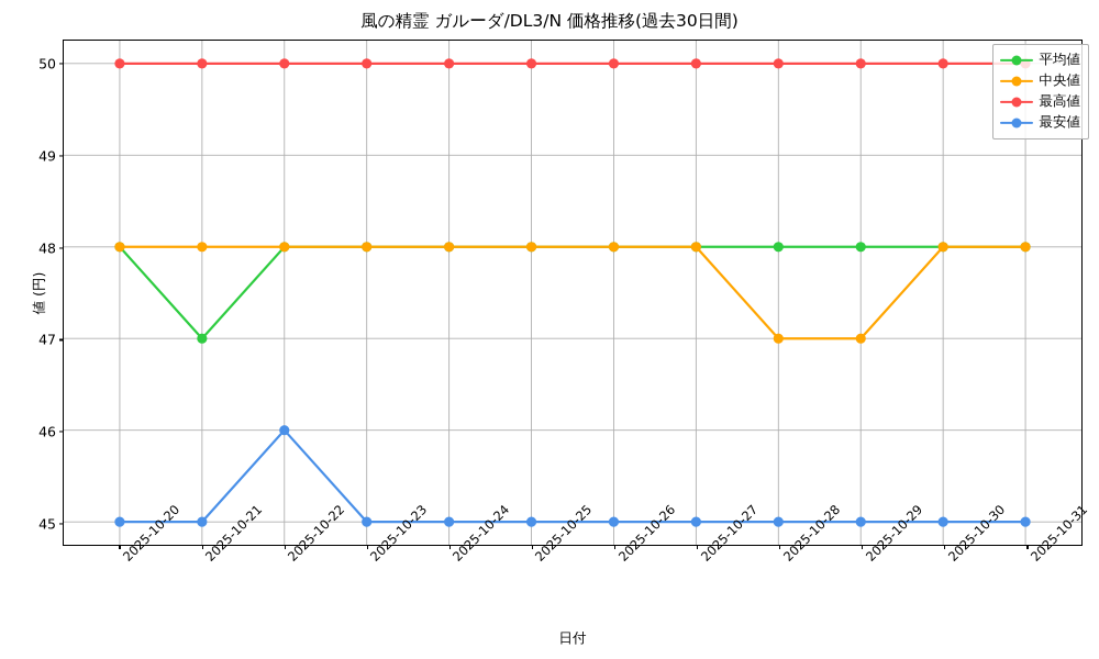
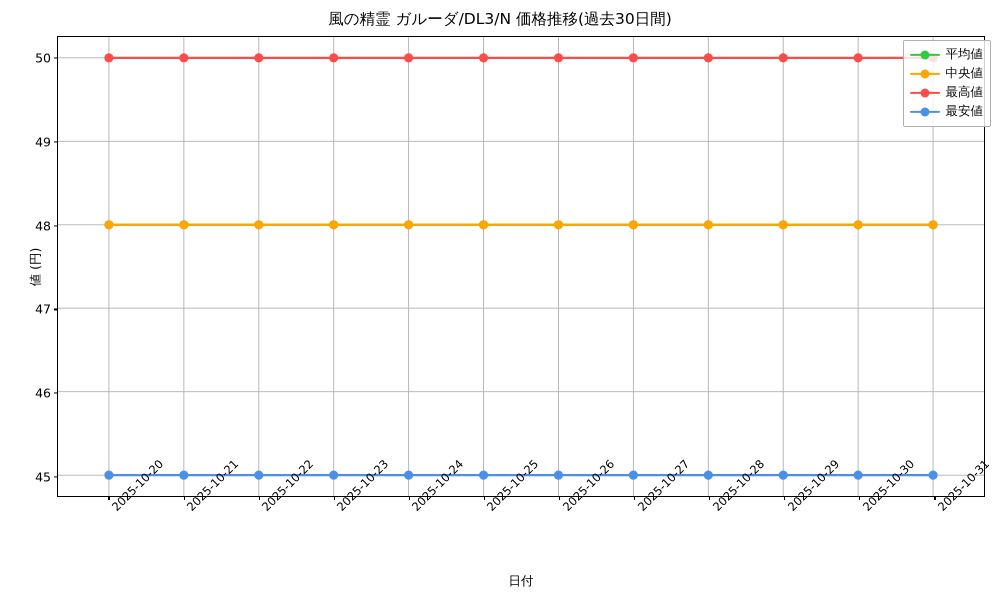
平均値/2025-10-21: 47 -> 48
最安値/2025-10-22: 46 -> 45
中央値/2025-10-28: 47 -> 48
中央値/2025-10-29: 47 -> 48
